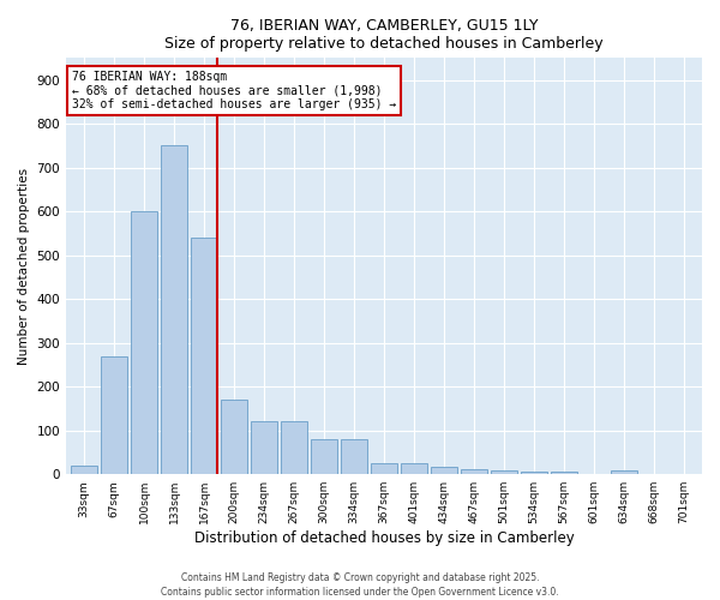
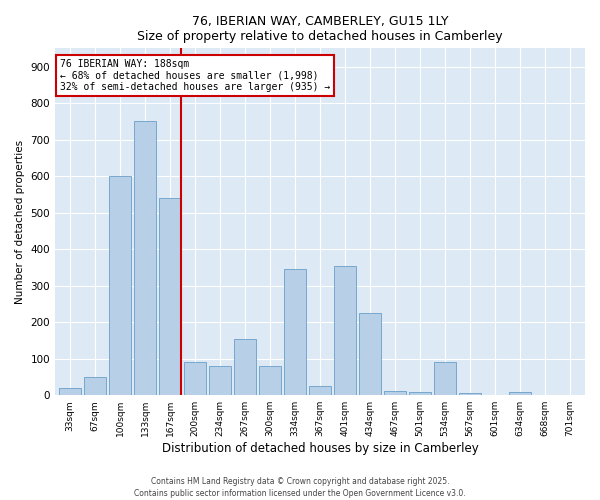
67sqm: 270 -> 50
200sqm: 170 -> 90
234sqm: 120 -> 80
267sqm: 120 -> 155
334sqm: 80 -> 345
401sqm: 25 -> 355
434sqm: 18 -> 225
534sqm: 5 -> 90
